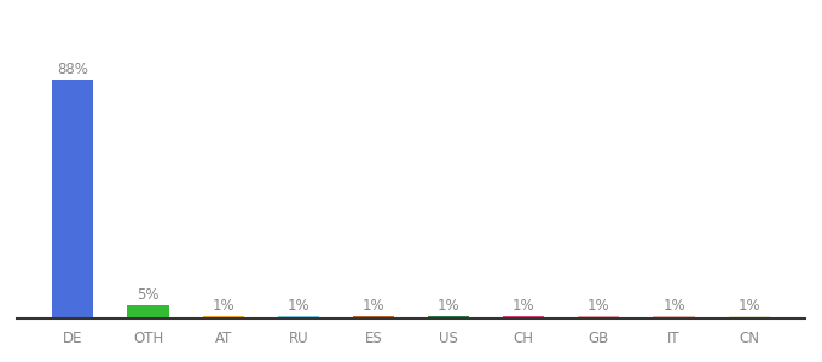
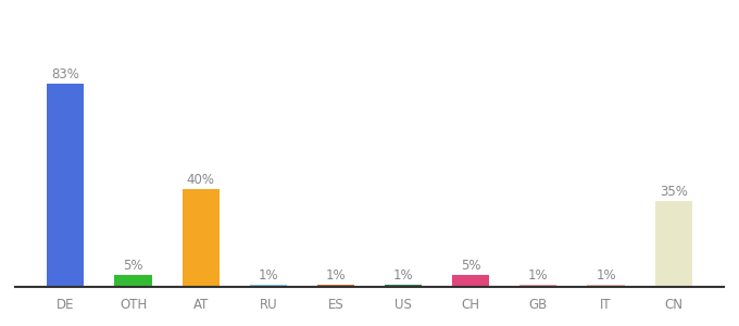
DE: 88% -> 83%
AT: 1% -> 40%
CH: 1% -> 5%
CN: 1% -> 35%
